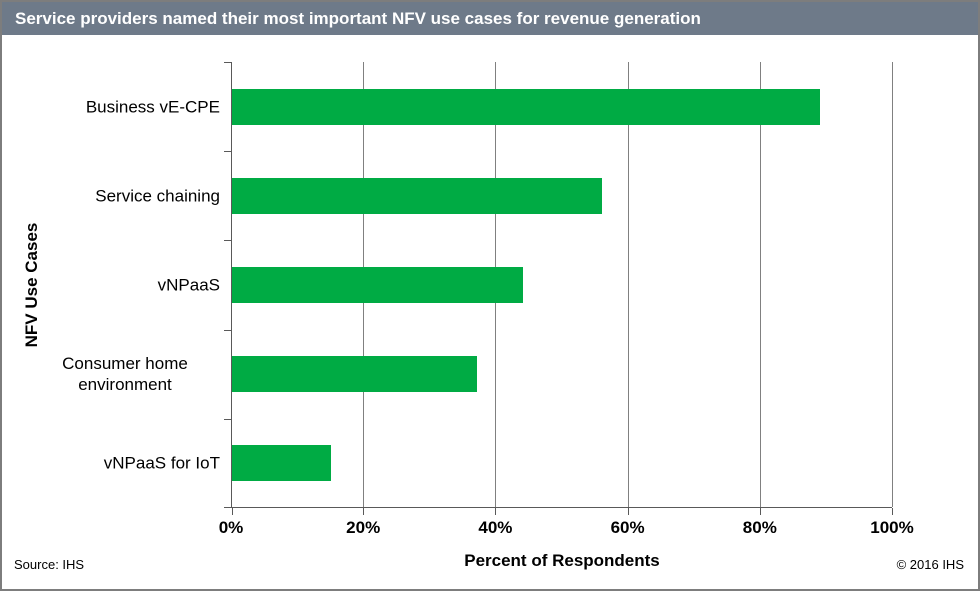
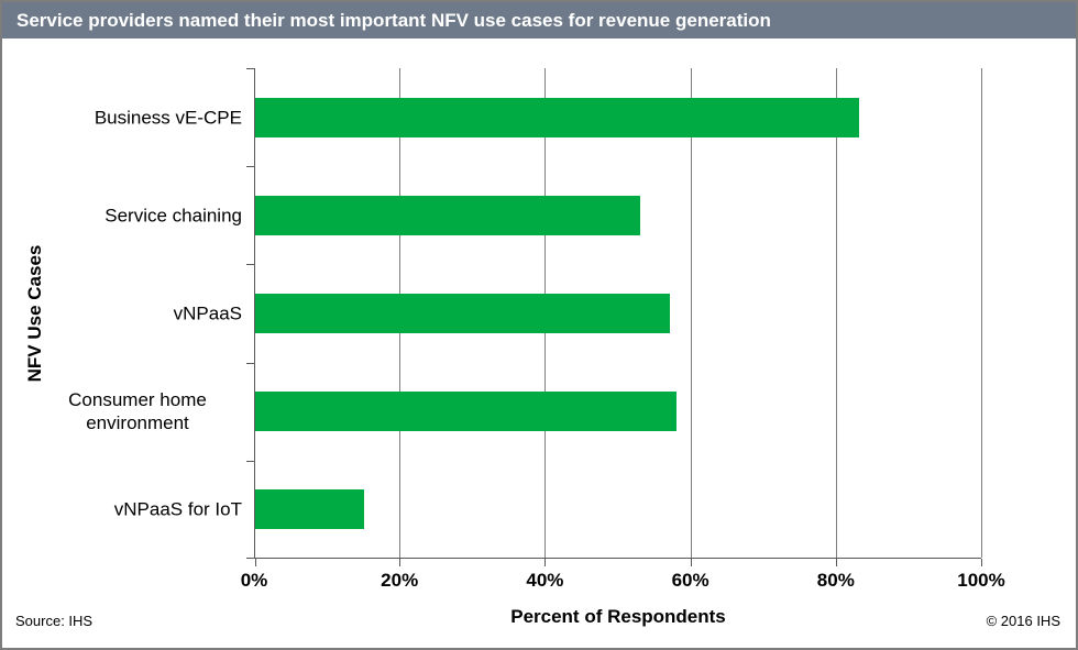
Business vE-CPE: 89% -> 83%
Service chaining: 56% -> 53%
vNPaaS: 44% -> 57%
Consumer home environment: 37% -> 58%
